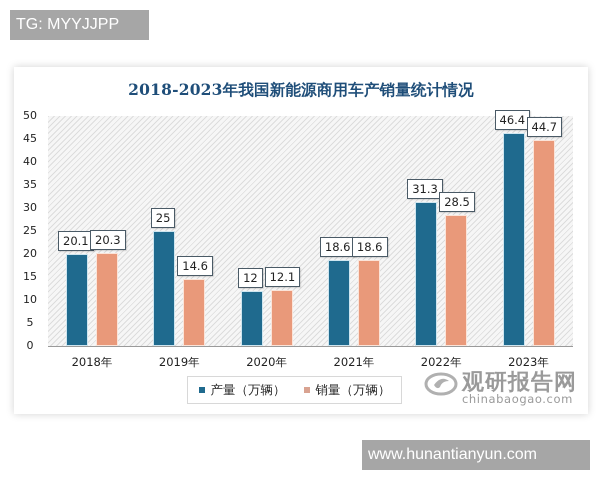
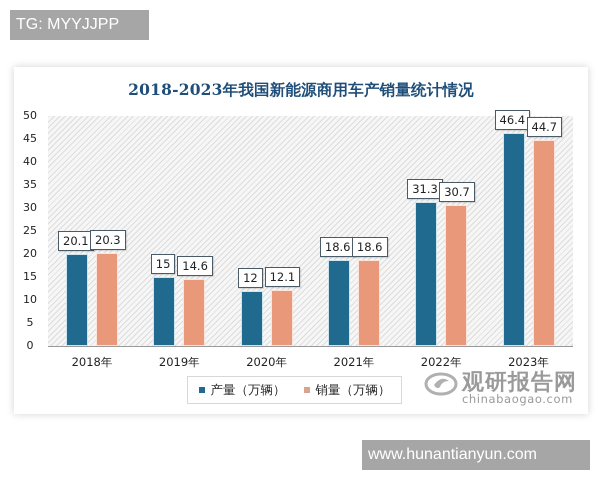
产量（万辆）/2019年: 25 -> 15
销量（万辆）/2022年: 28.5 -> 30.7
